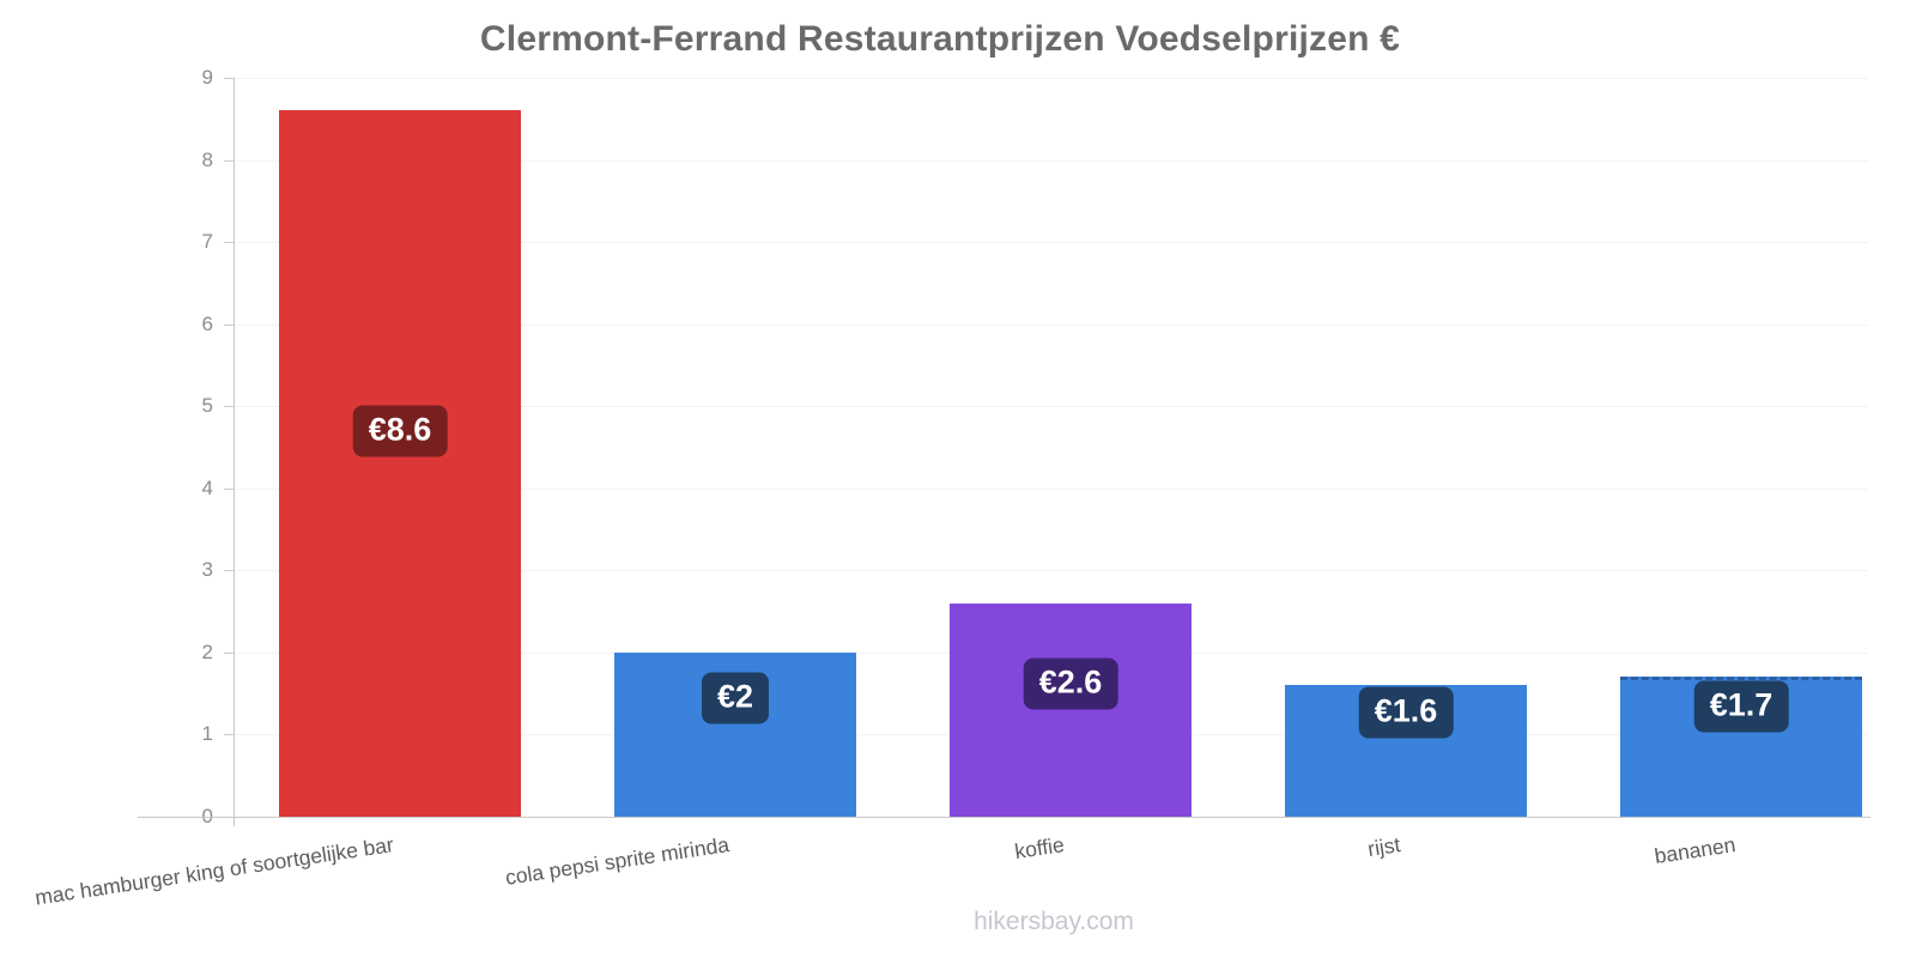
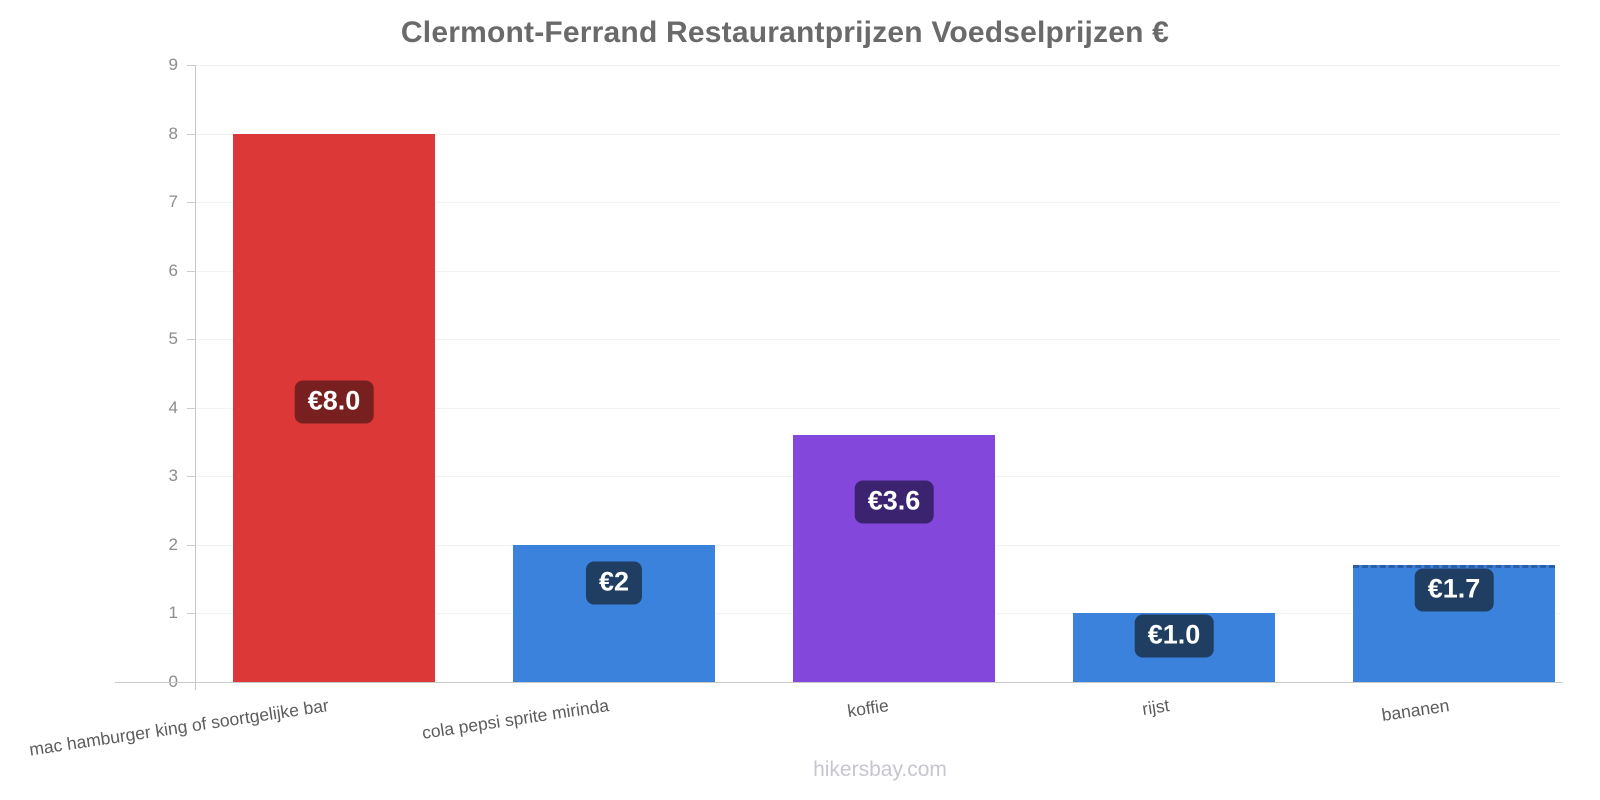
mac hamburger king of soortgelijke bar: €8.6 -> €8.0
koffie: €2.6 -> €3.6
rijst: €1.6 -> €1.0
